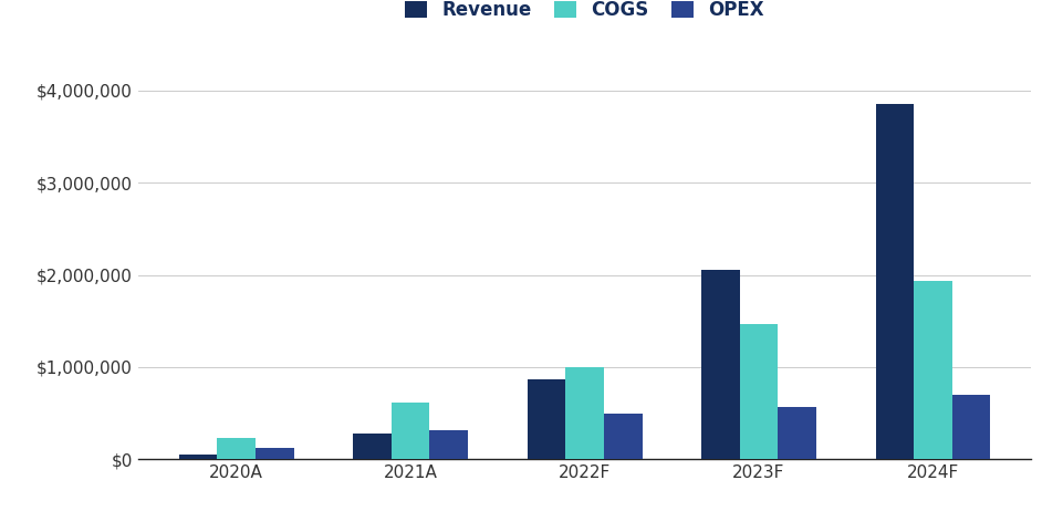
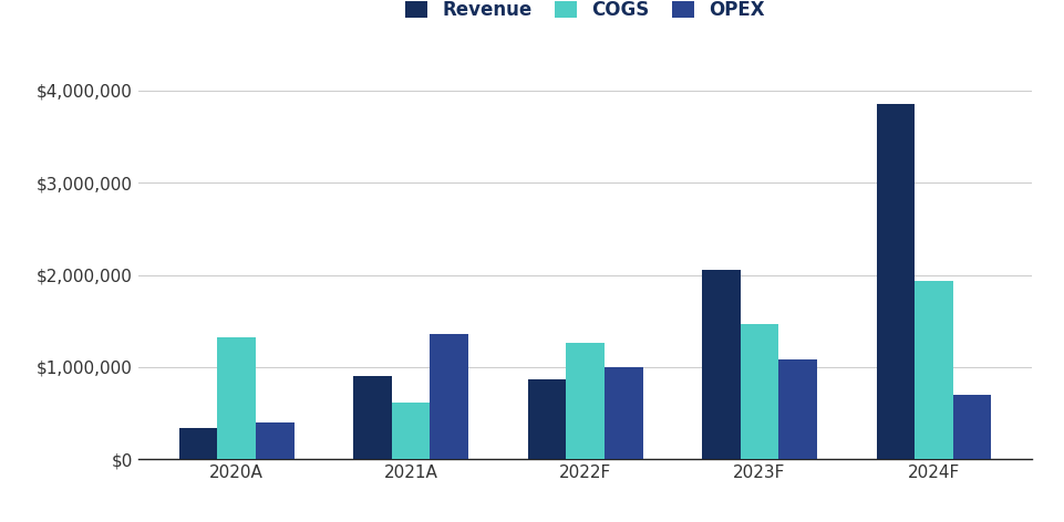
Revenue/2020A: $50,000 -> $340,000
COGS/2020A: $230,000 -> $1,320,000
OPEX/2020A: $130,000 -> $400,000
Revenue/2021A: $280,000 -> $900,000
OPEX/2021A: $310,000 -> $1,360,000
COGS/2022F: $1,000,000 -> $1,260,000
OPEX/2022F: $490,000 -> $1,000,000
OPEX/2023F: $570,000 -> $1,080,000
